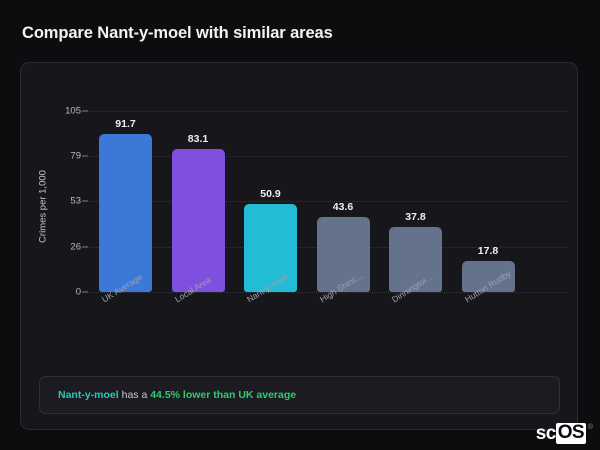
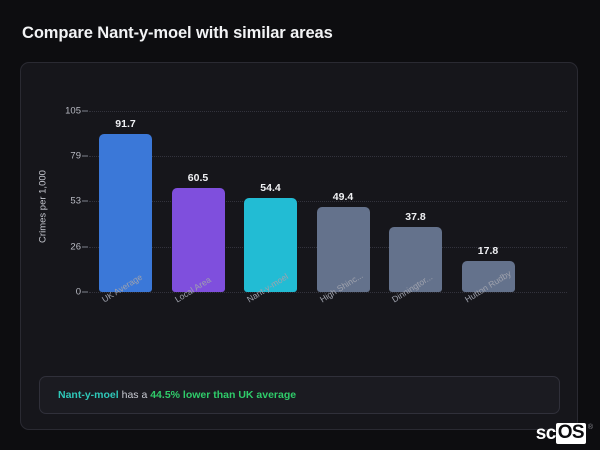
Local Area: 83.1 -> 60.5
Nant-y-moel: 50.9 -> 54.4
High Shinc...: 43.6 -> 49.4
